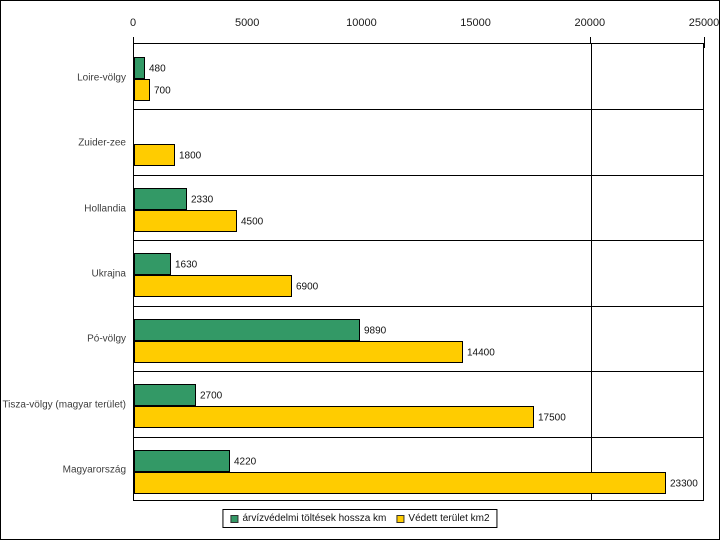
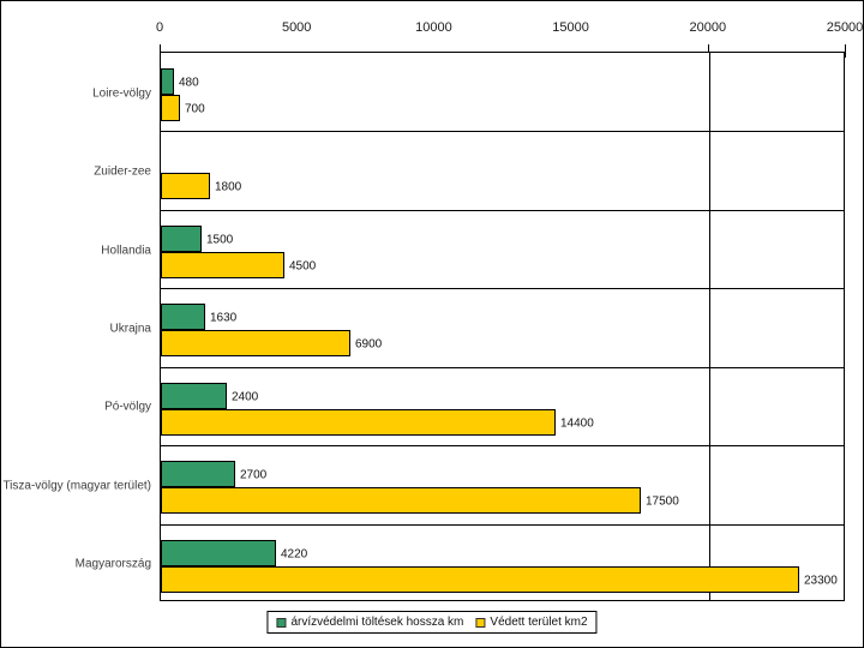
árvízvédelmi töltések hossza km/Hollandia: 2330 -> 1500
árvízvédelmi töltések hossza km/Pó-völgy: 9890 -> 2400
